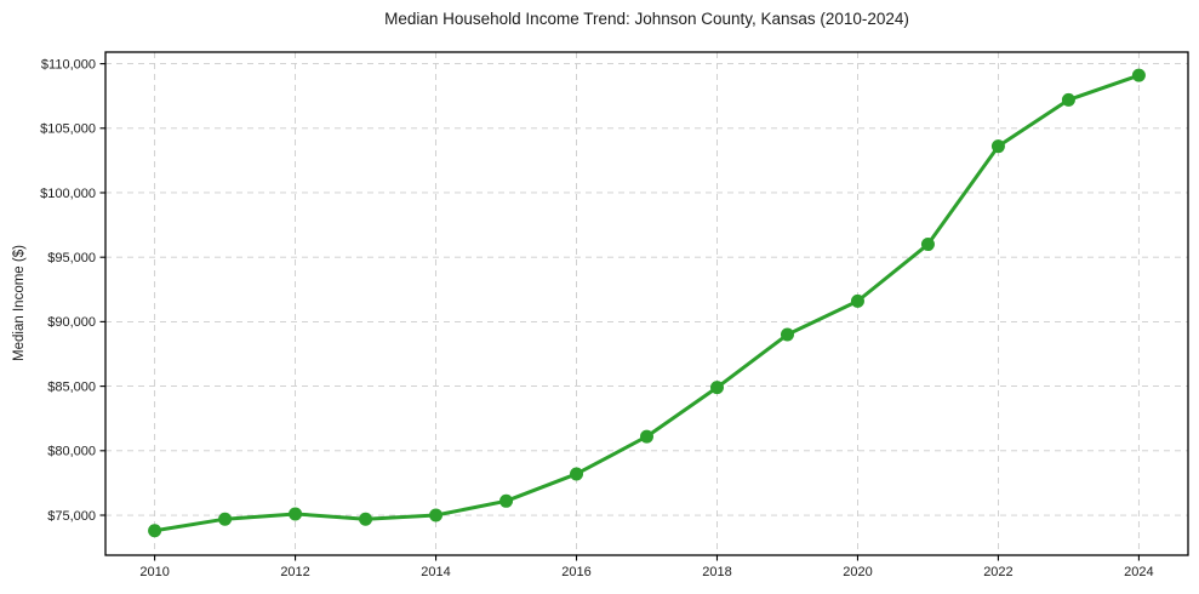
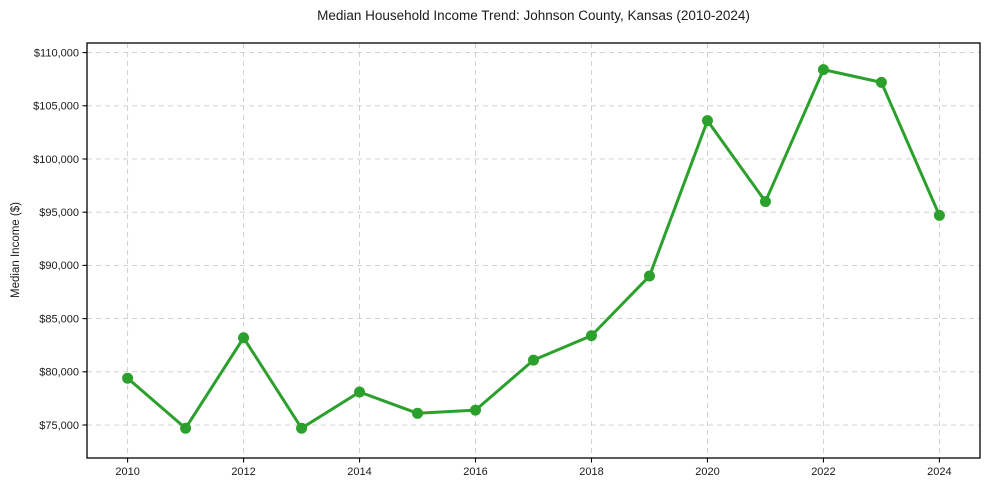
2010: $73800 -> $79400
2012: $75100 -> $83200
2014: $75000 -> $78100
2016: $78200 -> $76400
2018: $84900 -> $83400
2020: $91600 -> $103600
2022: $103600 -> $108400
2024: $109100 -> $94700
